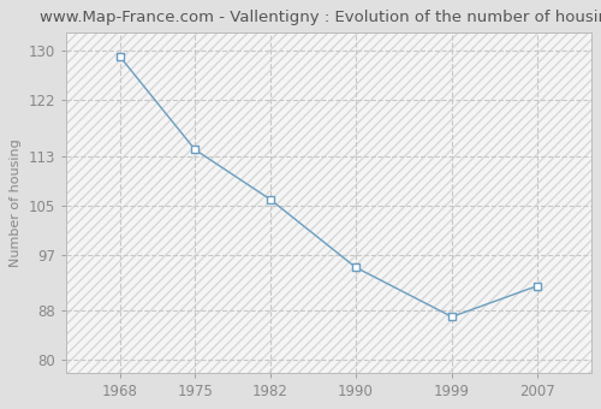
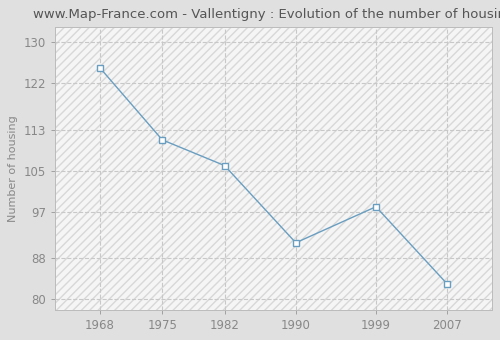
1968: 129 -> 125
1975: 114 -> 111
1990: 95 -> 91
1999: 87 -> 98
2007: 92 -> 83
